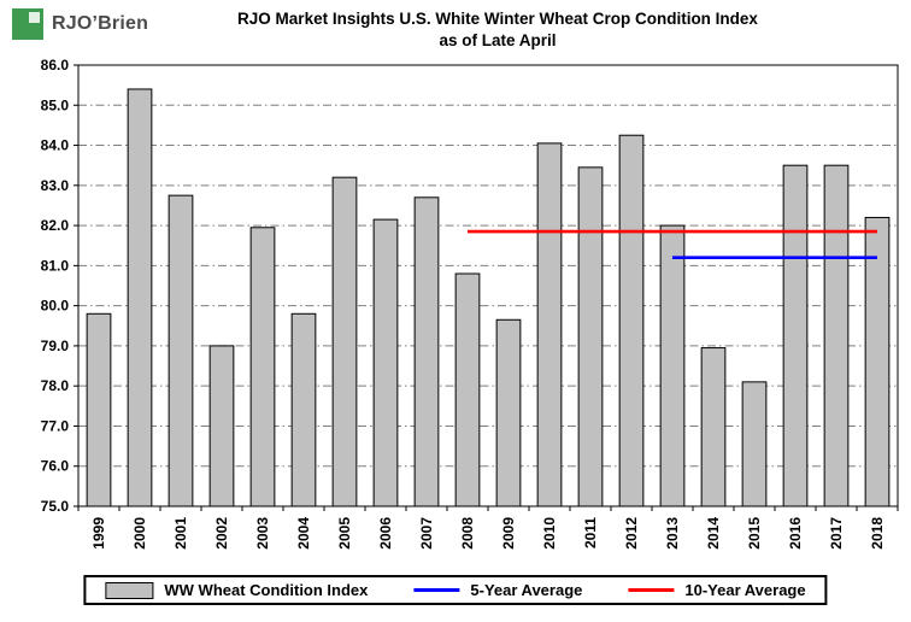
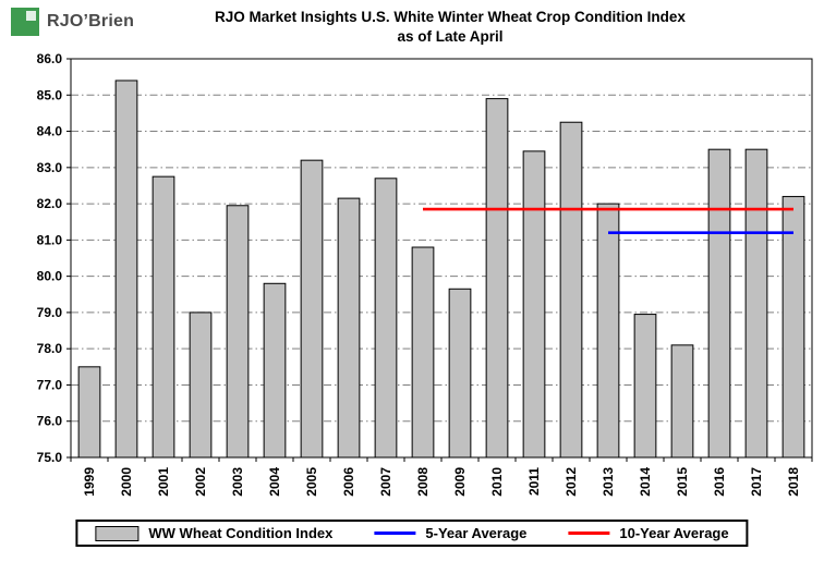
1999: 79.8 -> 77.5
2010: 84.0 -> 84.9
